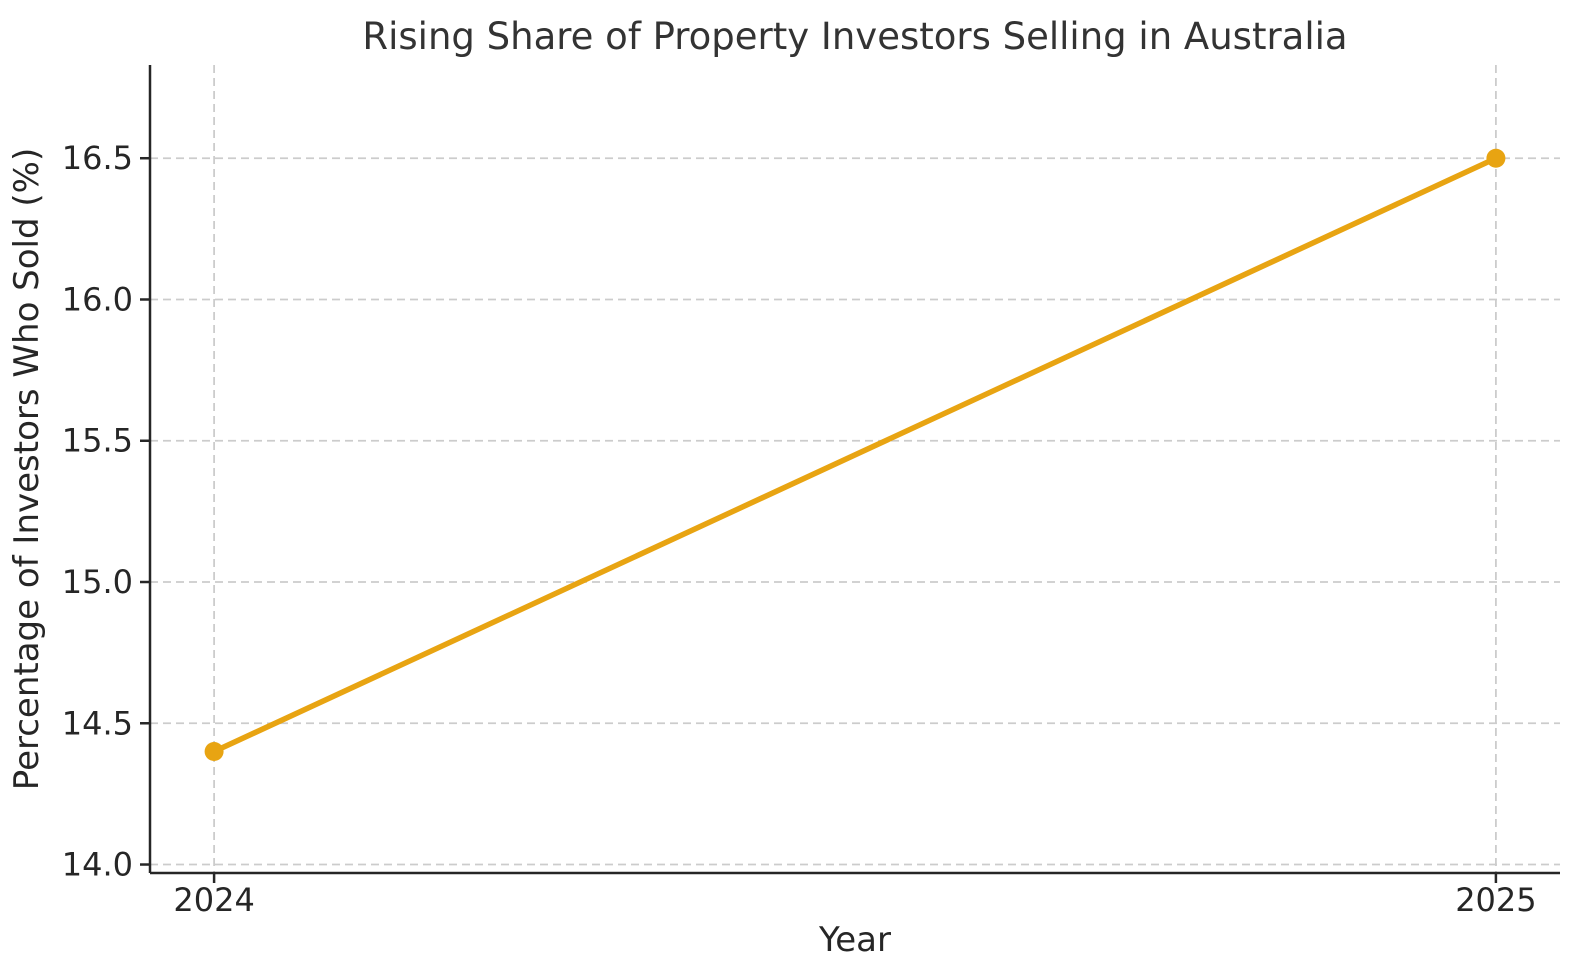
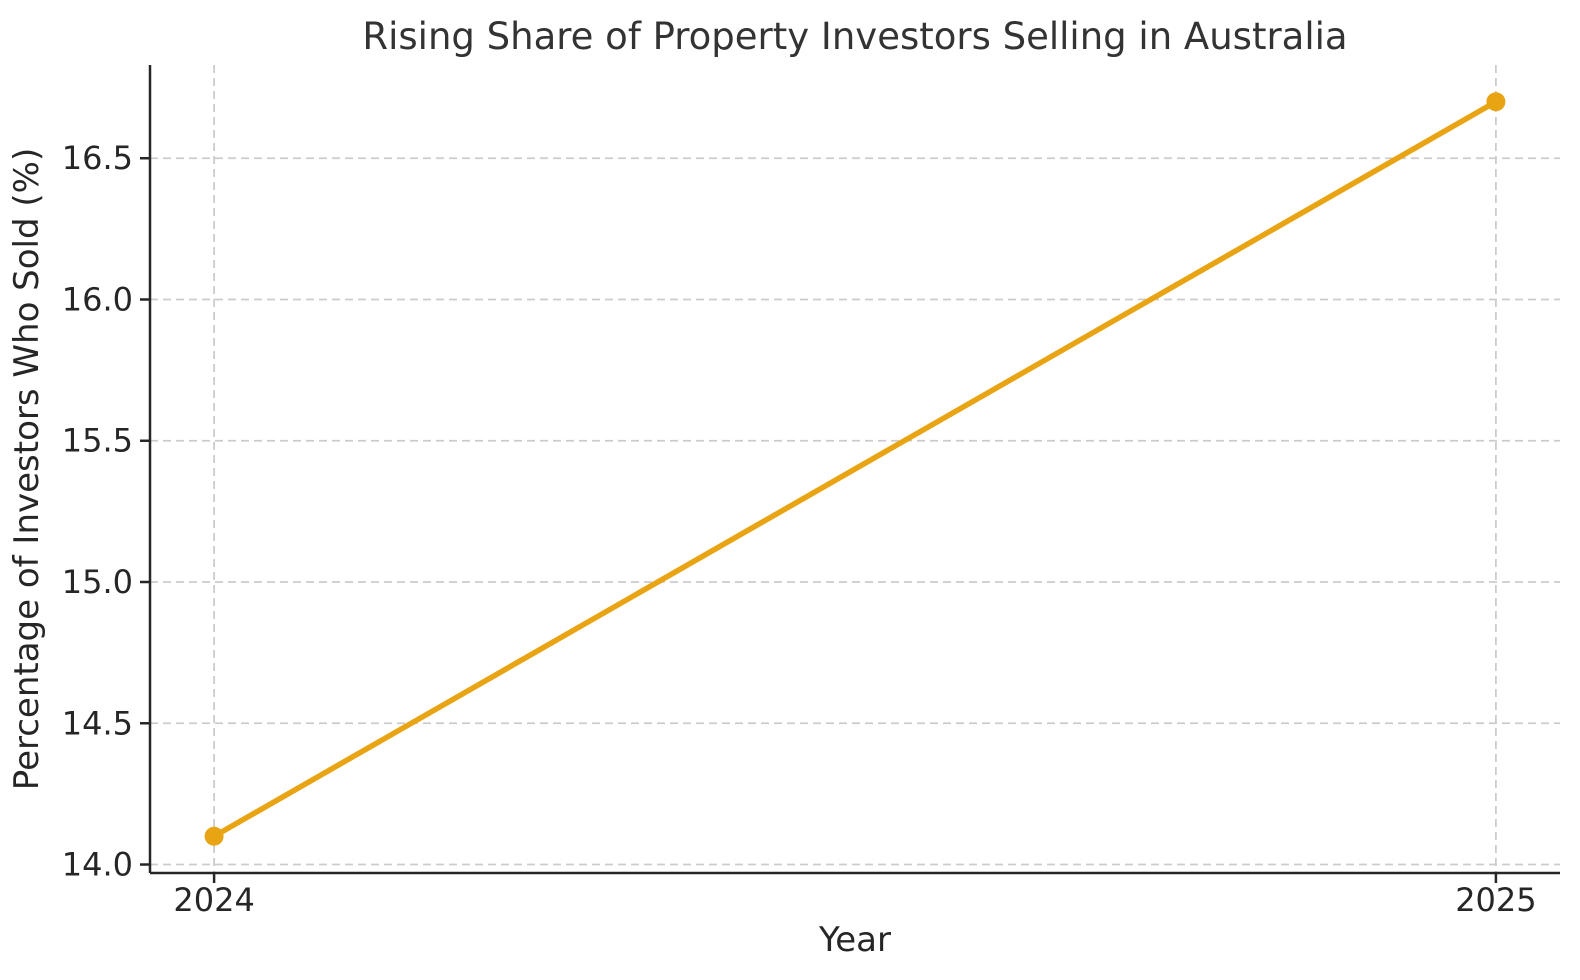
2024: 14.4 -> 14.1
2025: 16.5 -> 16.7
